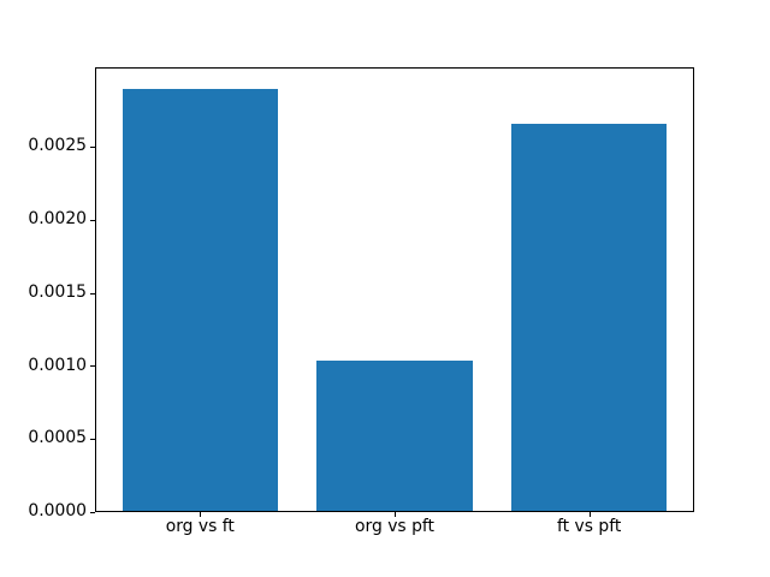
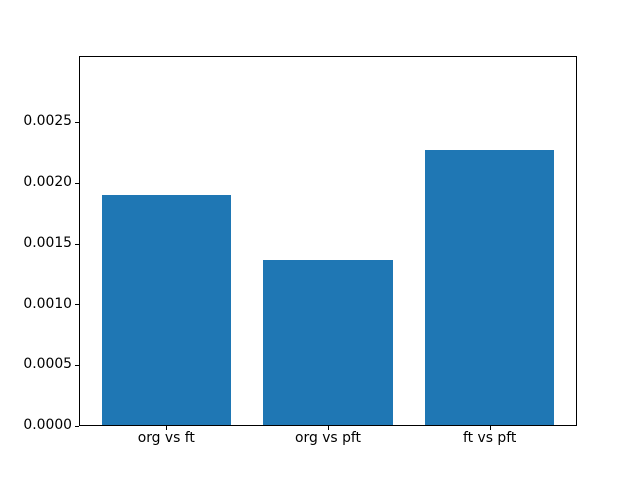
org vs ft: 0.00290 -> 0.00190
org vs pft: 0.00104 -> 0.00137
ft vs pft: 0.00266 -> 0.00227
